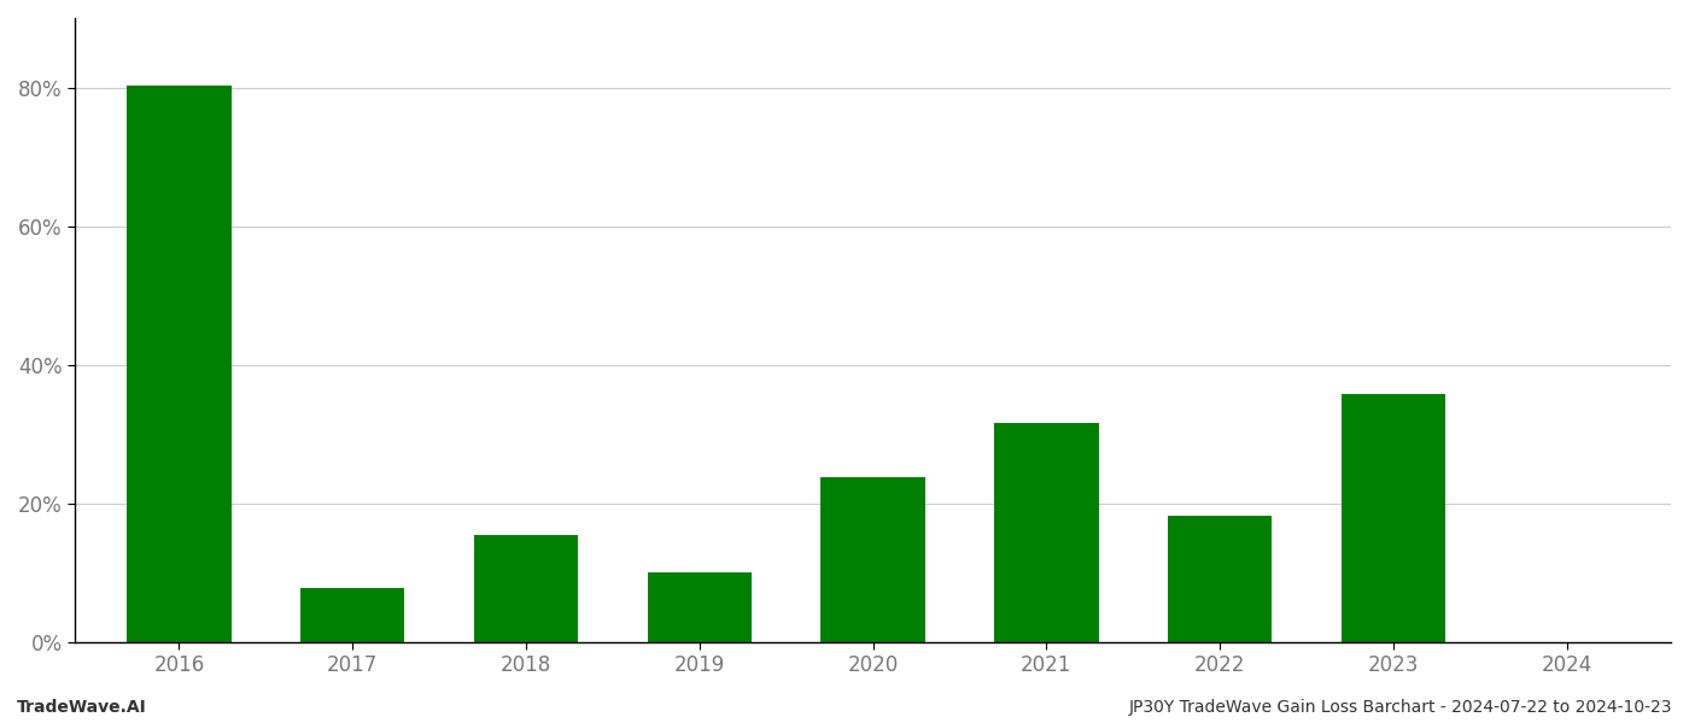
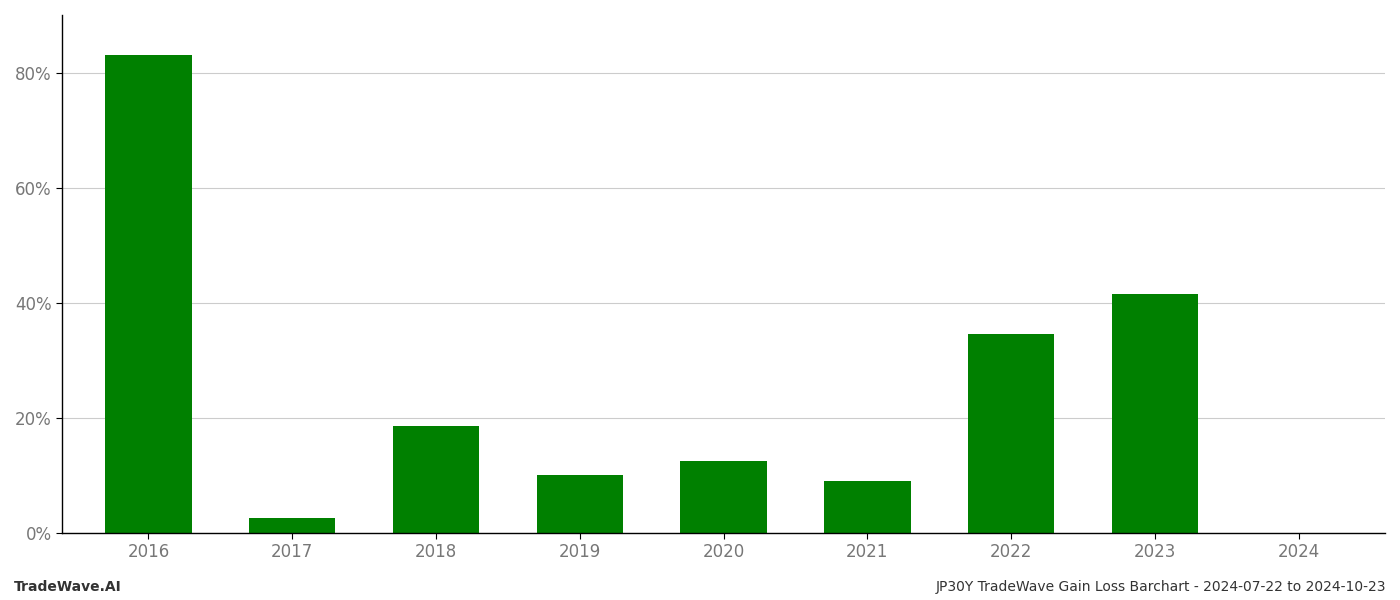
2016: 80.2% -> 83.0%
2017: 7.8% -> 2.5%
2018: 15.4% -> 18.5%
2020: 23.8% -> 12.5%
2021: 31.6% -> 9.0%
2022: 18.2% -> 34.5%
2023: 35.8% -> 41.5%
